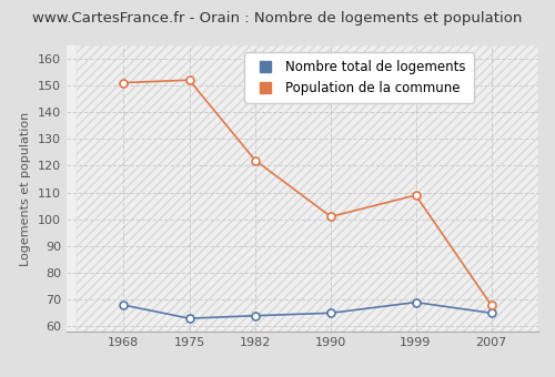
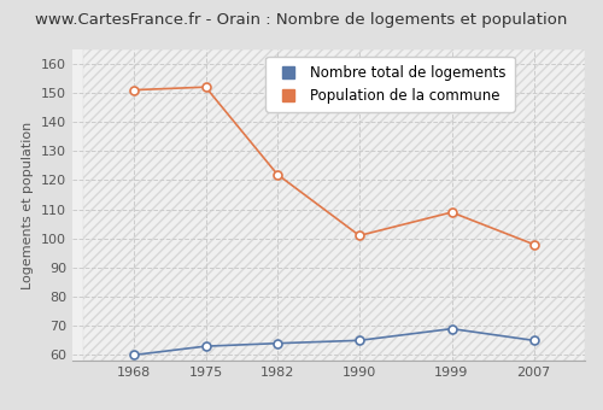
Nombre total de logements/1968: 68 -> 60
Population de la commune/2007: 68 -> 98
